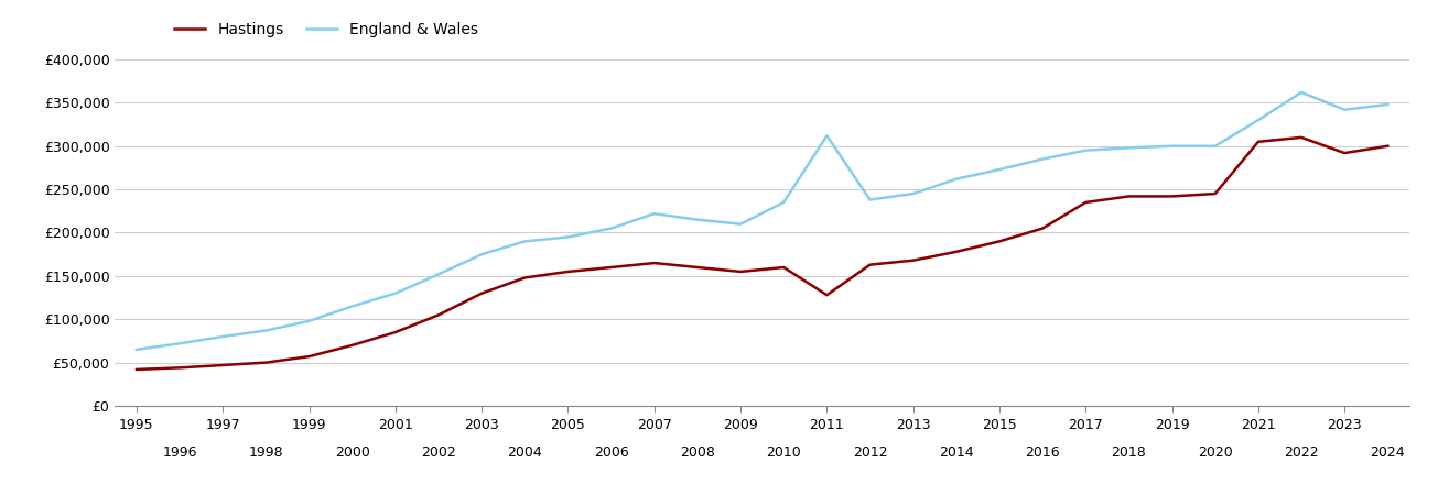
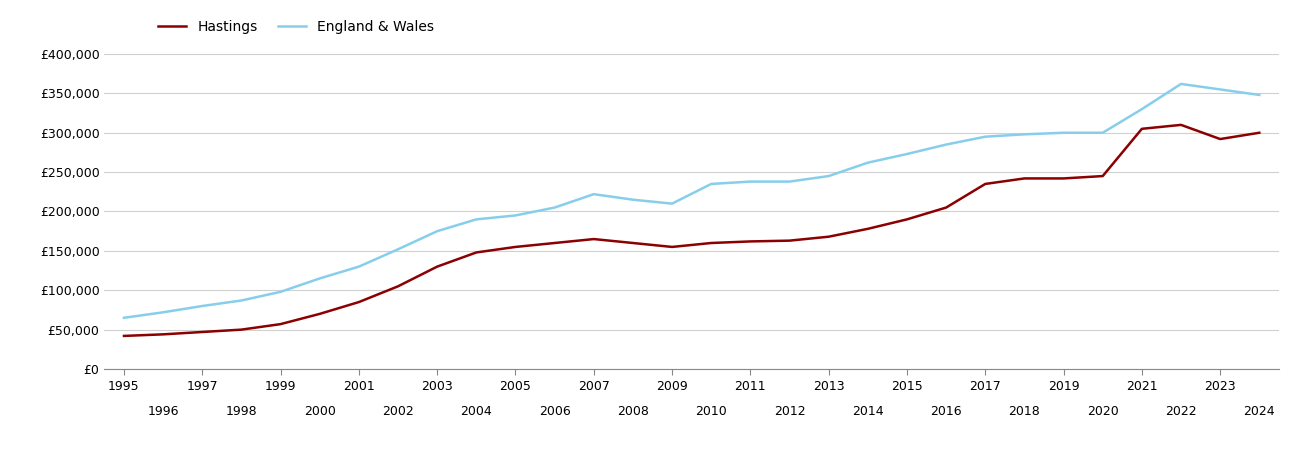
Hastings/2011: £128,000 -> £162,000
England & Wales/2011: £312,000 -> £238,000
England & Wales/2023: £342,000 -> £355,000
